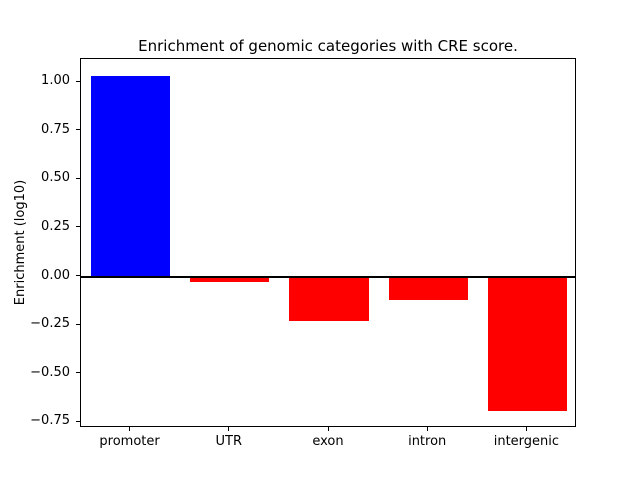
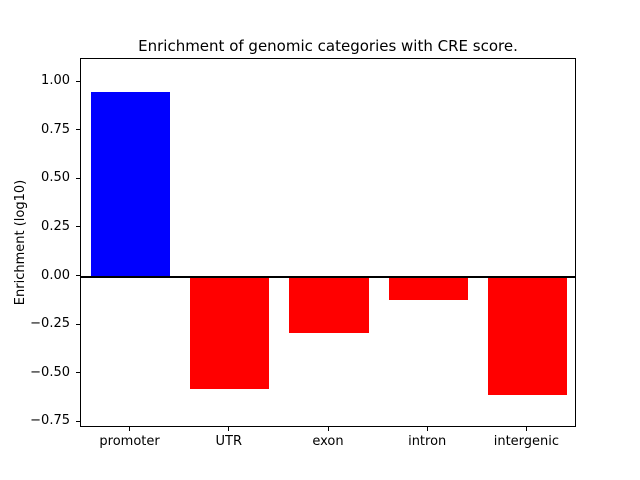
promoter: 1.03 -> 0.95
UTR: -0.03 -> -0.58
exon: -0.23 -> -0.29
intergenic: -0.69 -> -0.61
